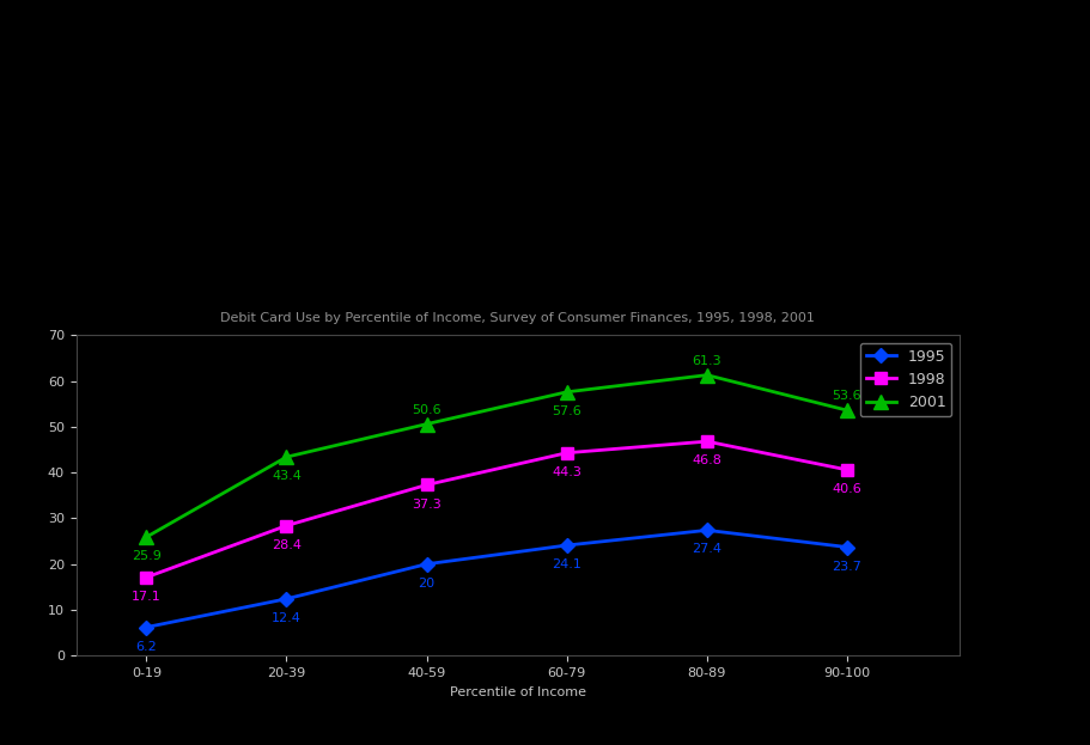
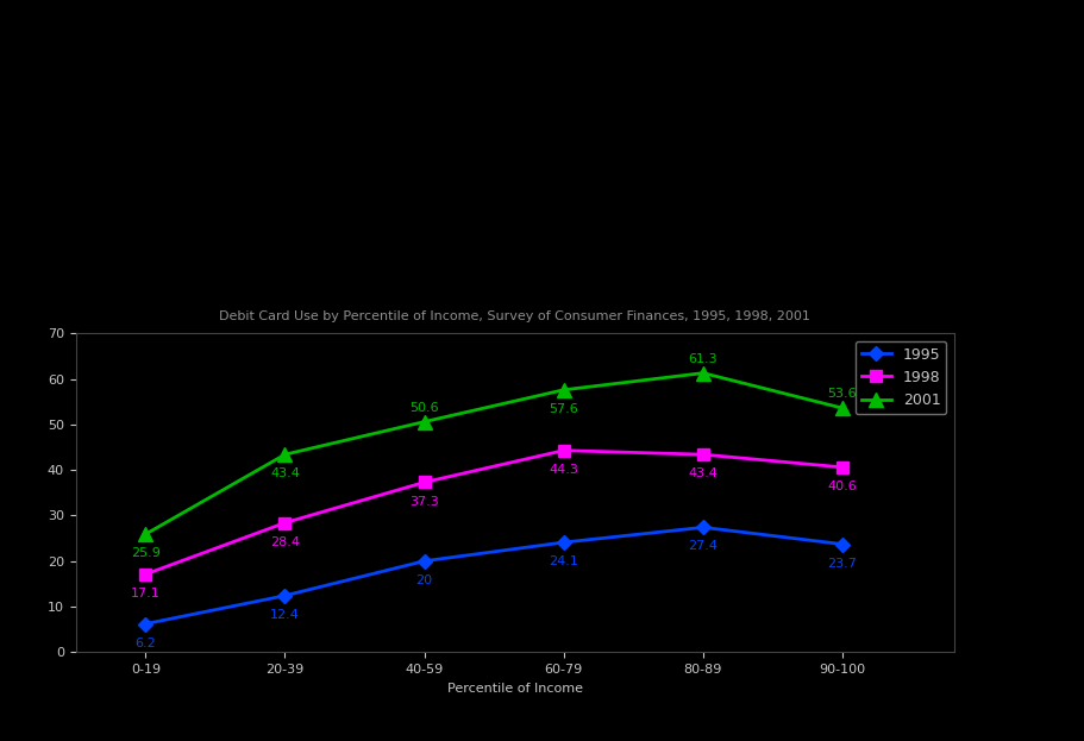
1998/80-89: 46.8 -> 43.4
